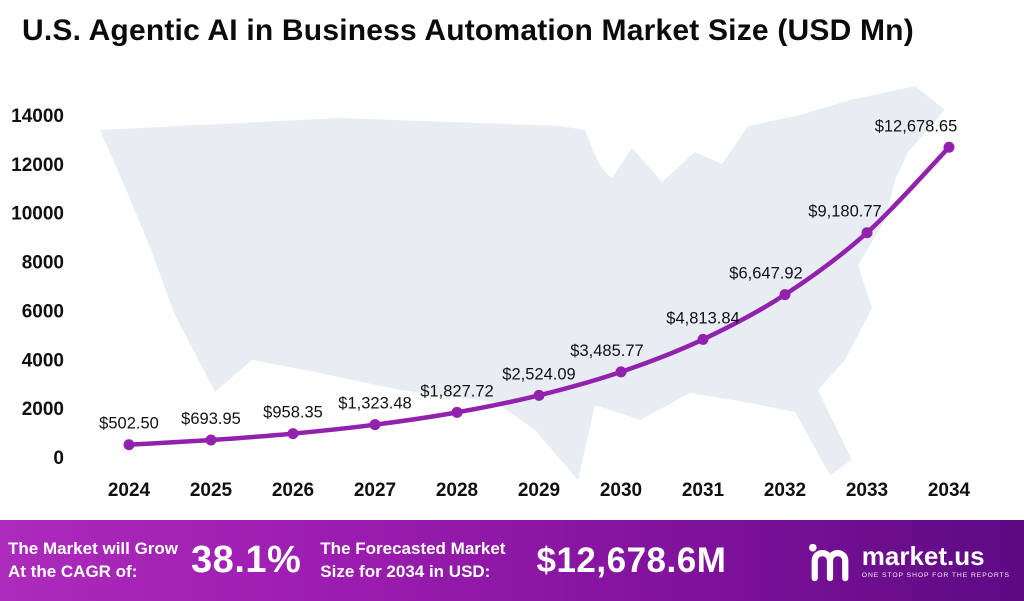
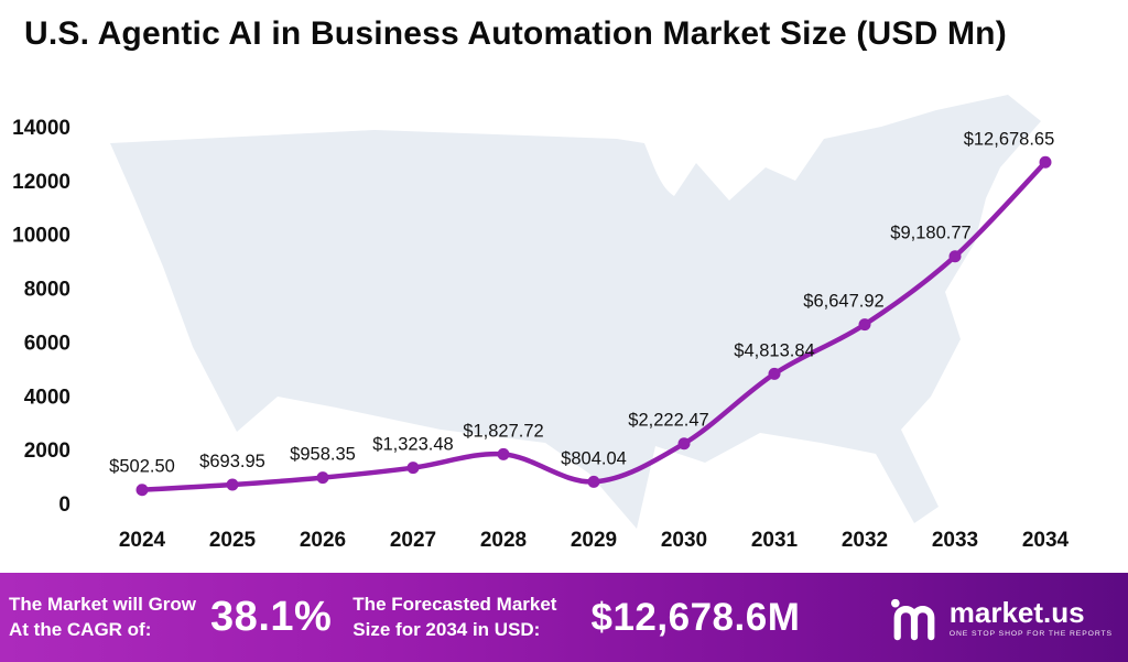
2029: $2,524.09 -> $804.04
2030: $3,485.77 -> $2,222.47
